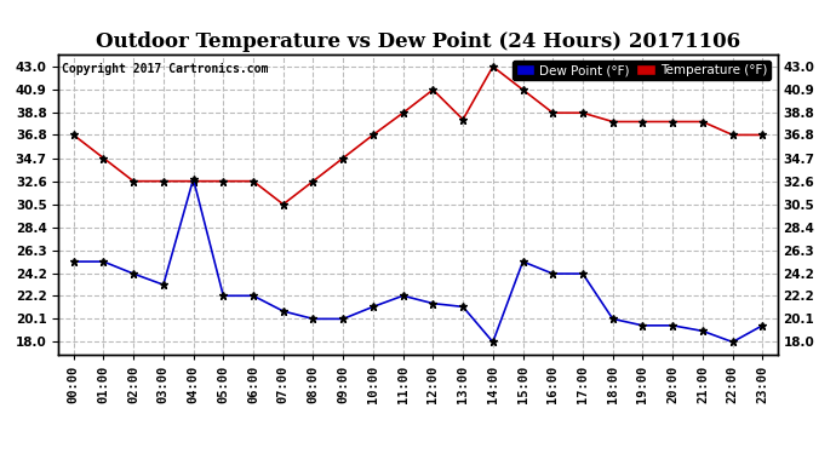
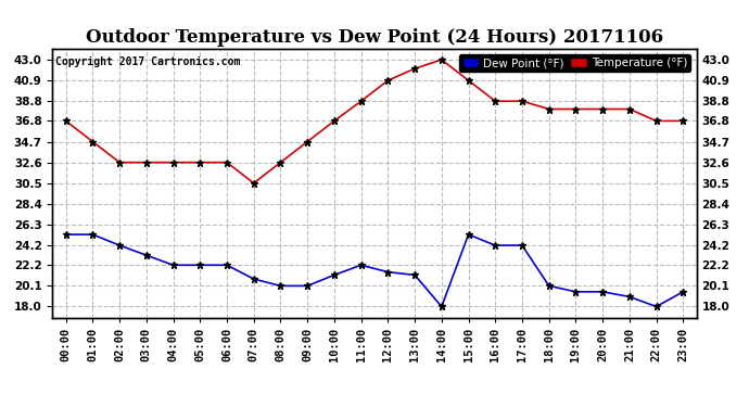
Dew Point (°F)/04:00: 32.8 -> 22.2
Temperature (°F)/13:00: 38.2 -> 42.1
